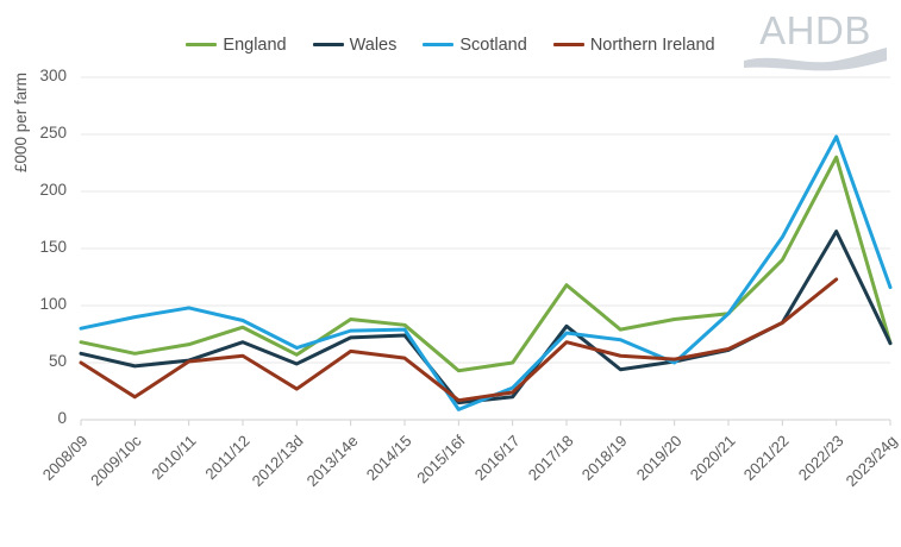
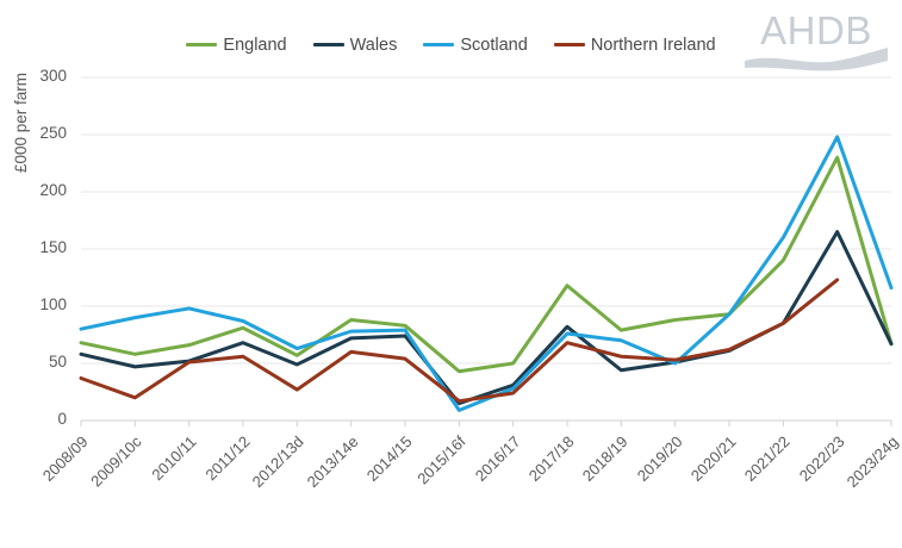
Northern Ireland/2008/09: 50 -> 40
Wales/2016/17: 20 -> 30
